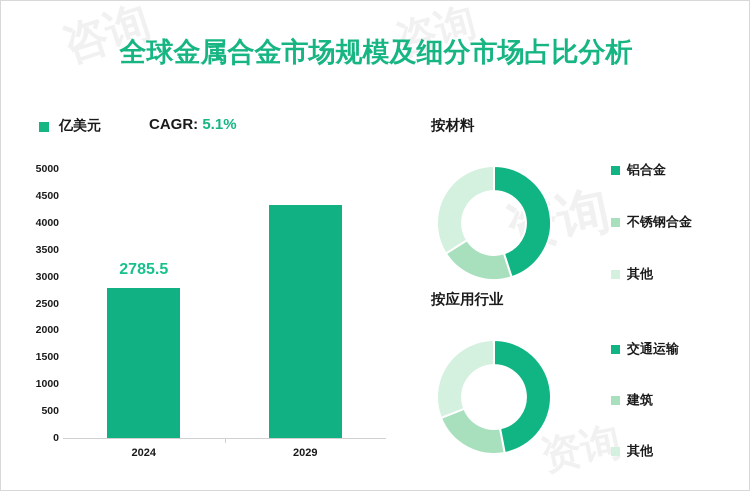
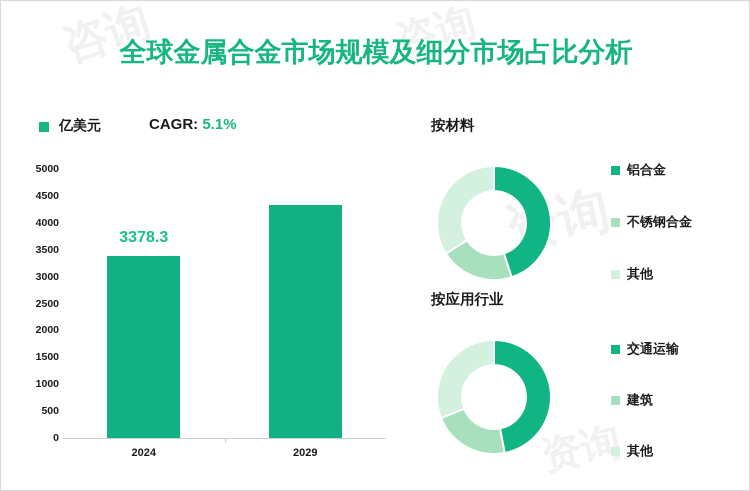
全球金属合金市场规模及细分市场占比分析/2024: 2785.5 -> 3378.3
